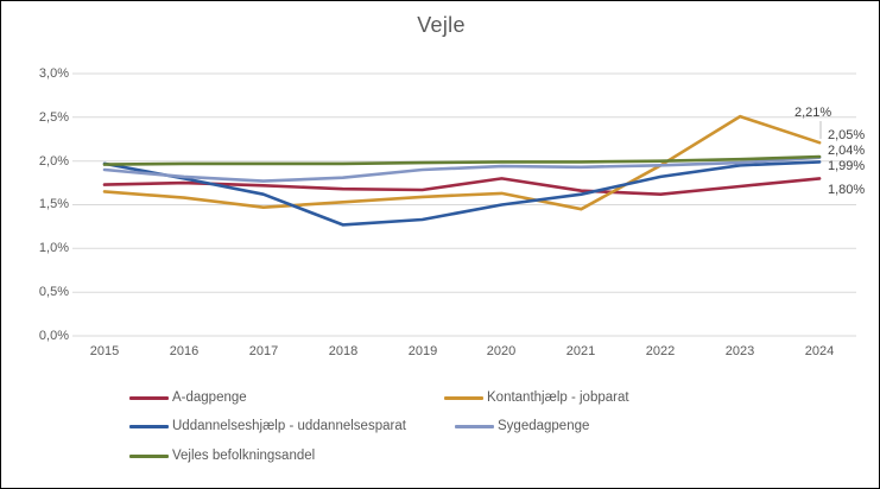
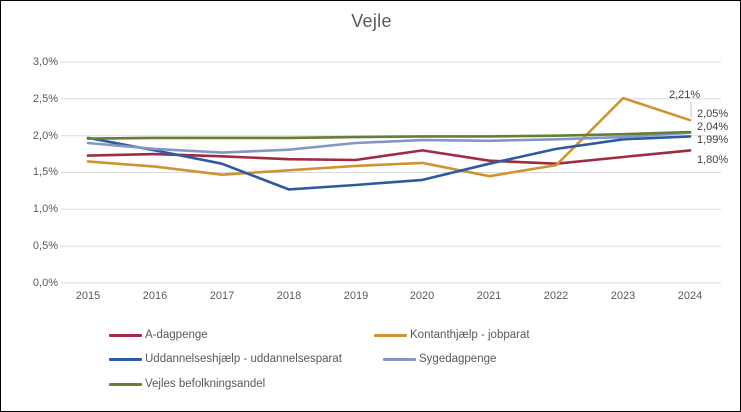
Uddannelseshjælp - uddannelsesparat/2020: 1,5% -> 1,4%
Kontanthjælp - jobparat/2022: 1,9% -> 1,6%
